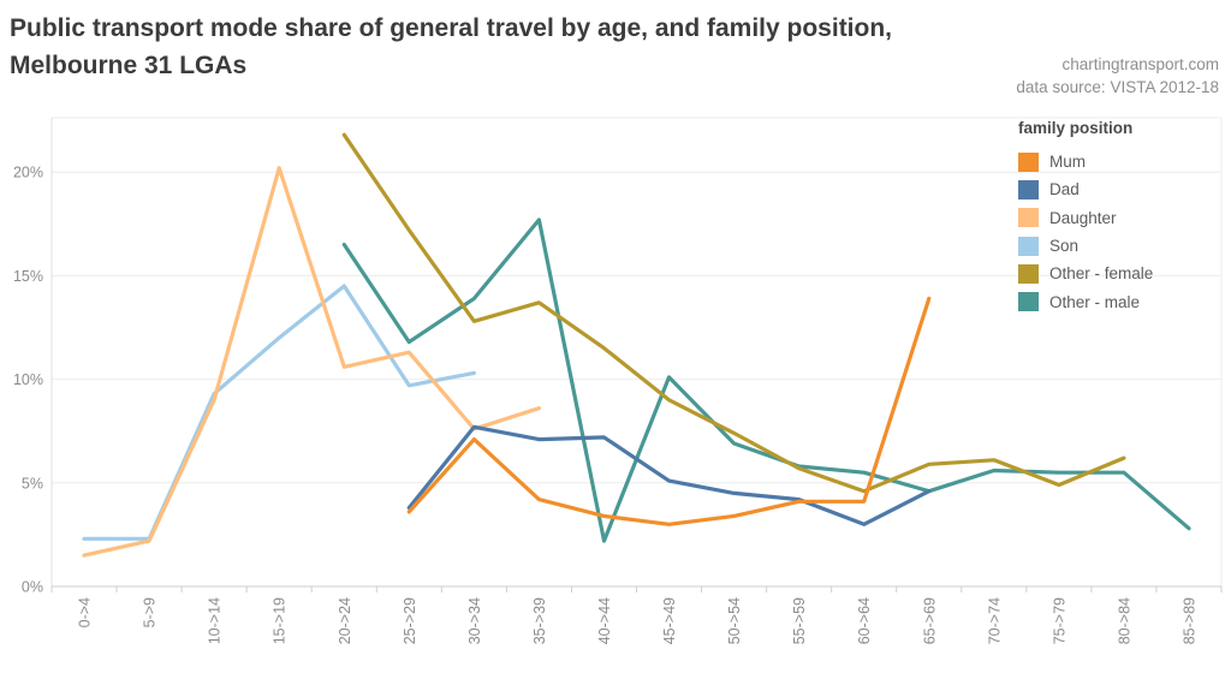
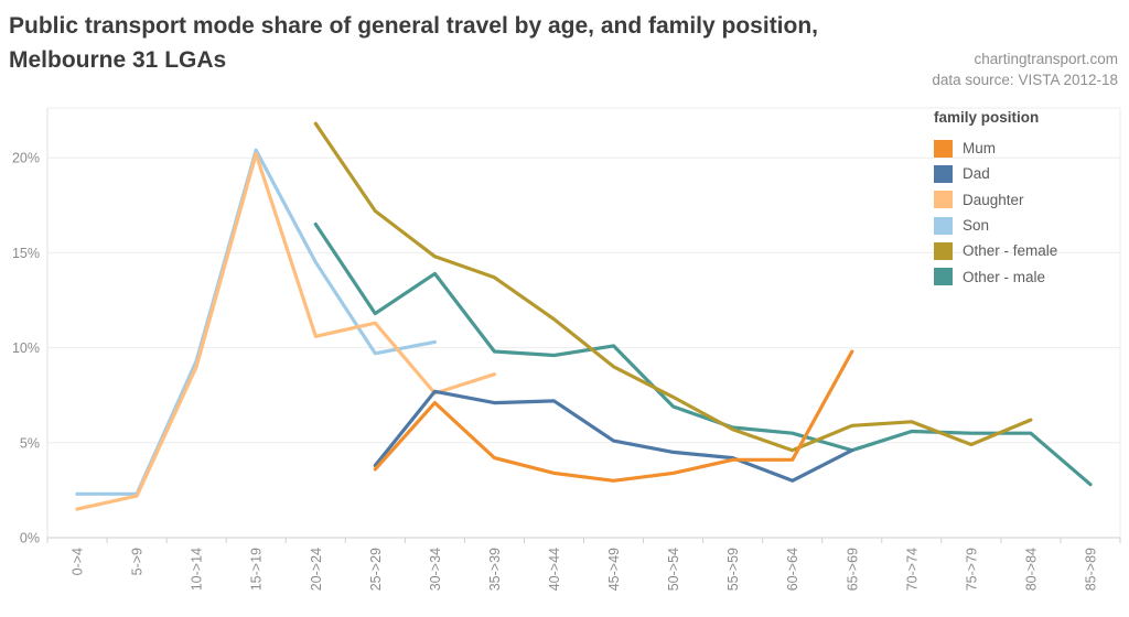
Son/15->19: 12.0% -> 20.4%
Other - female/30->34: 12.8% -> 14.8%
Other - male/35->39: 17.7% -> 9.8%
Other - male/40->44: 2.2% -> 9.6%
Mum/65->69: 13.9% -> 9.8%
